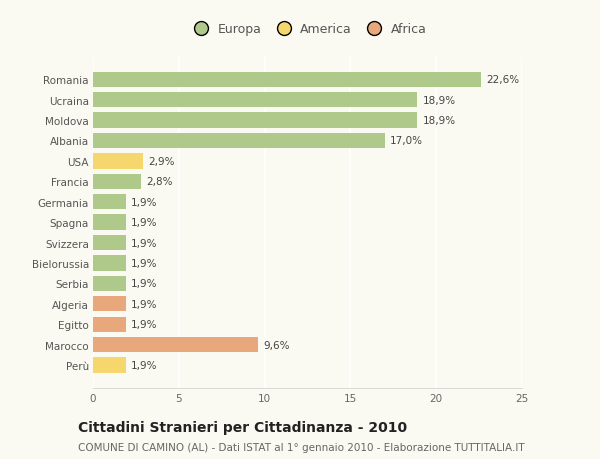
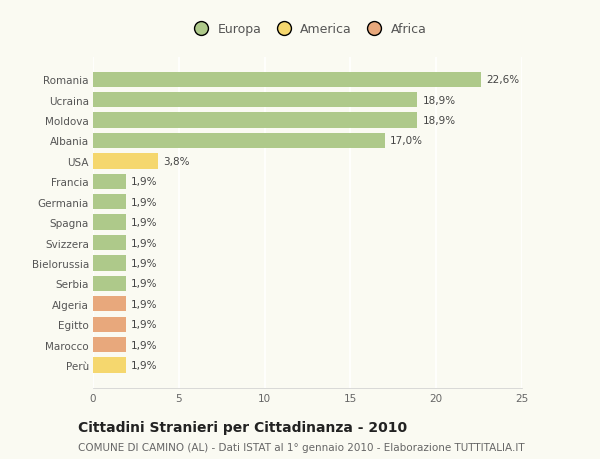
USA: 2,9% -> 3,8%
Francia: 2,8% -> 1,9%
Marocco: 9,6% -> 1,9%
